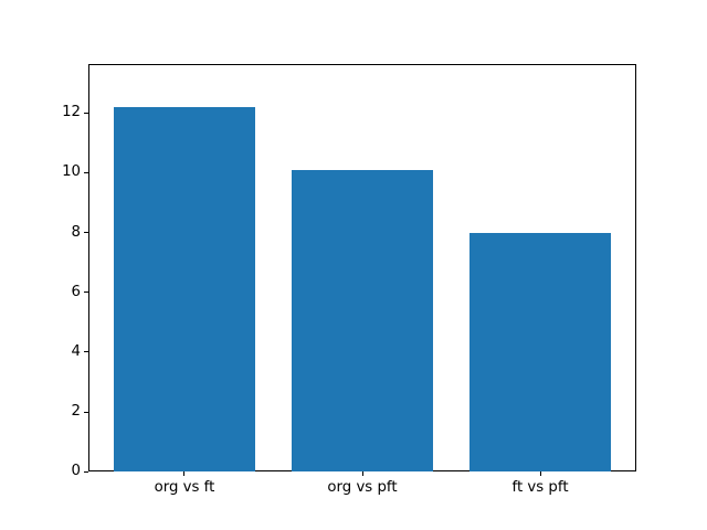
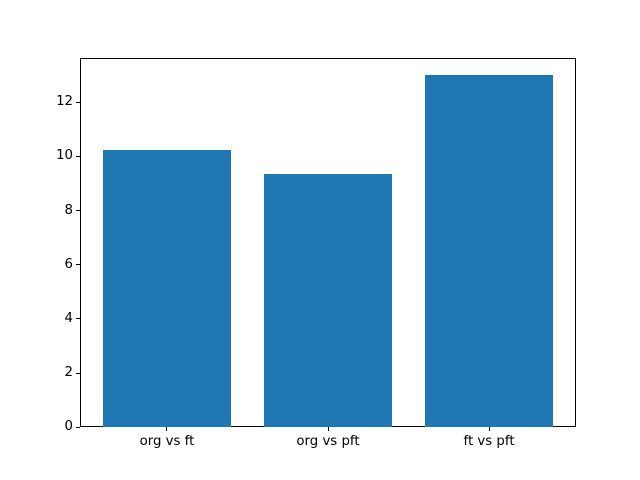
org vs ft: 12.2 -> 10.2
org vs pft: 10.1 -> 9.4
ft vs pft: 8.0 -> 13.0
